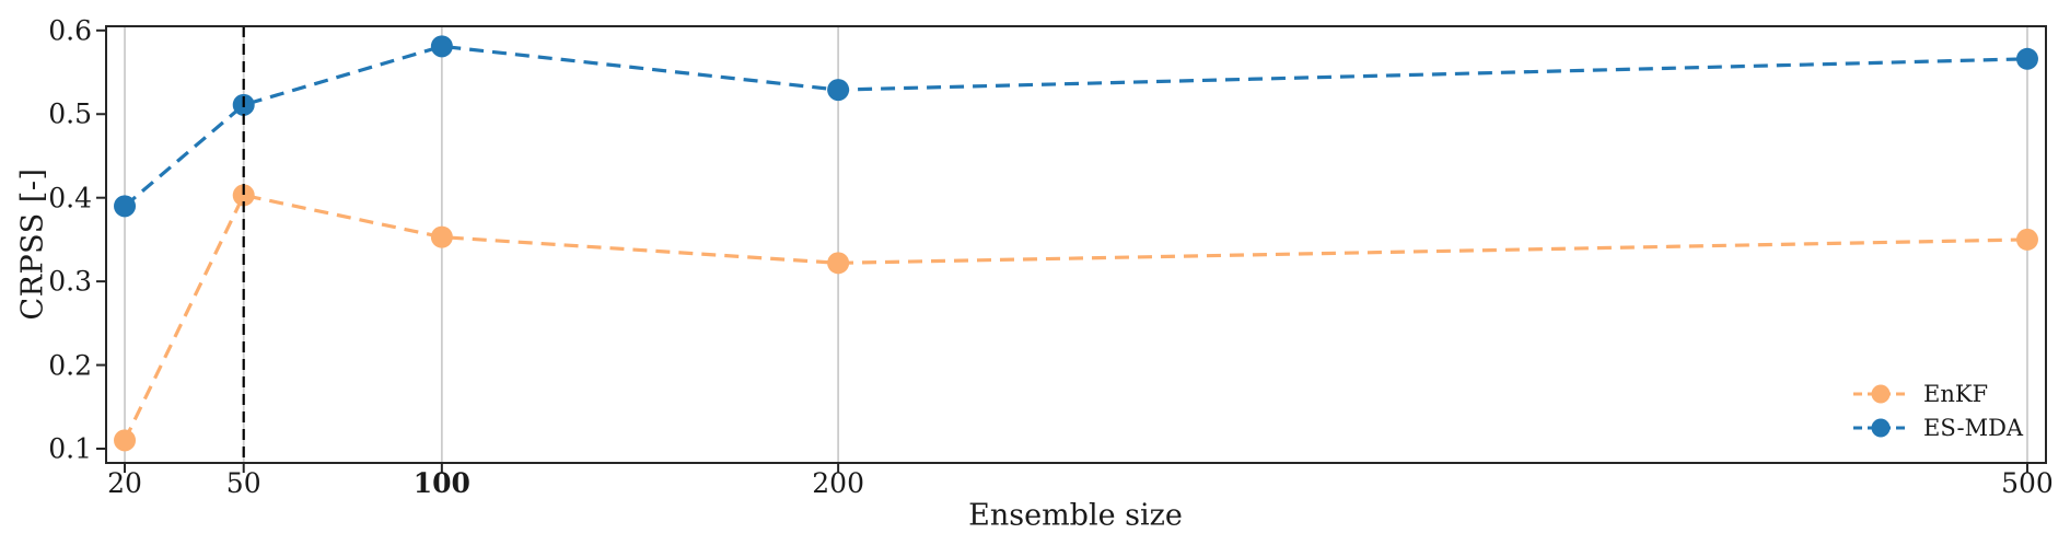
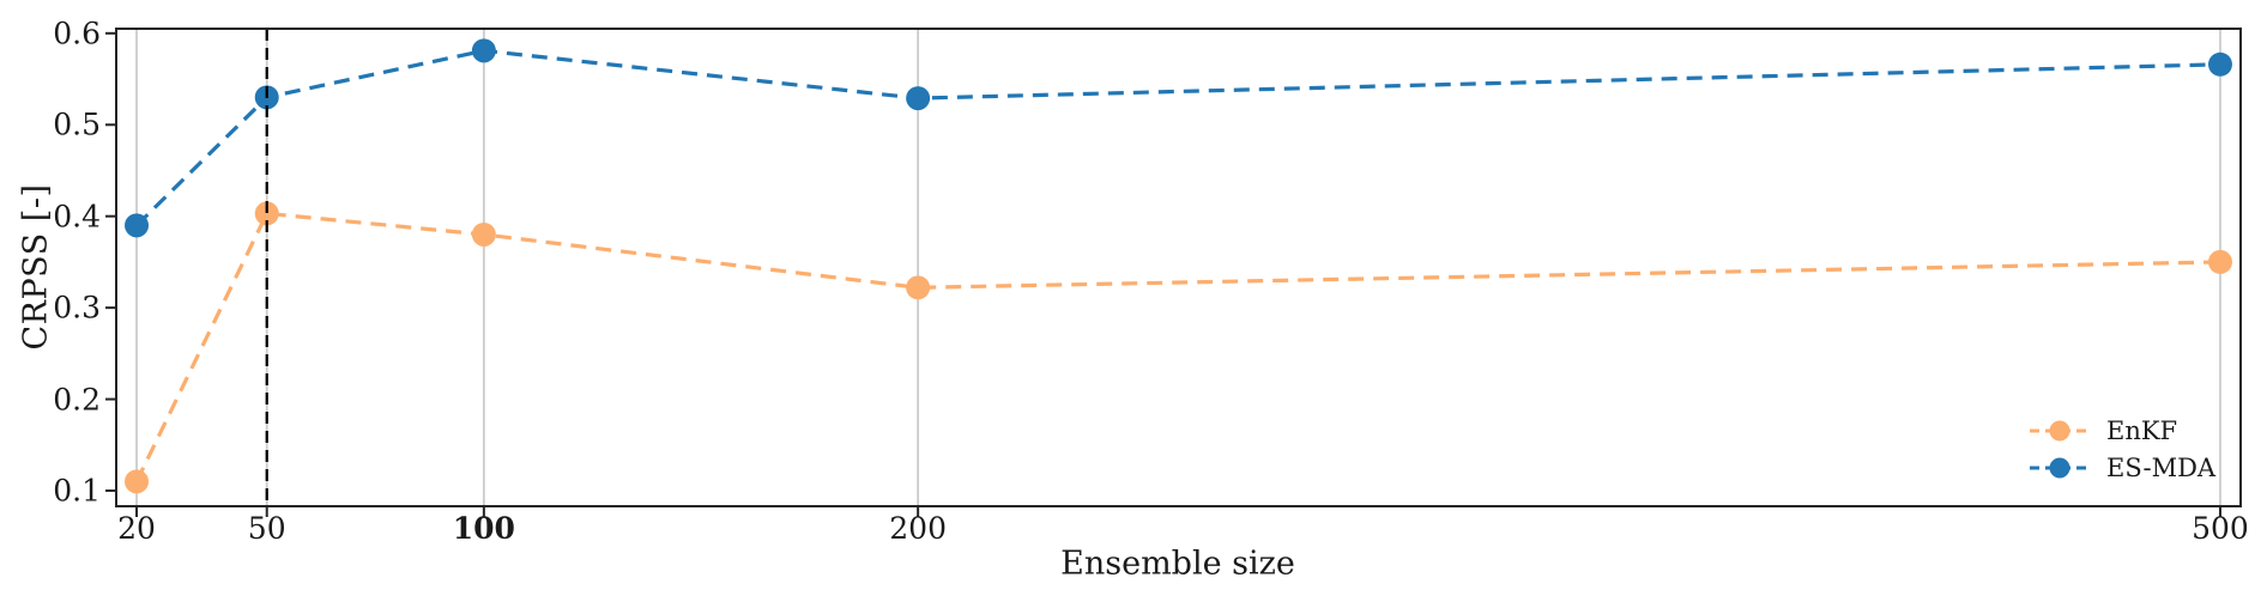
ES-MDA/50: 0.51 -> 0.53
EnKF/100: 0.35 -> 0.38
